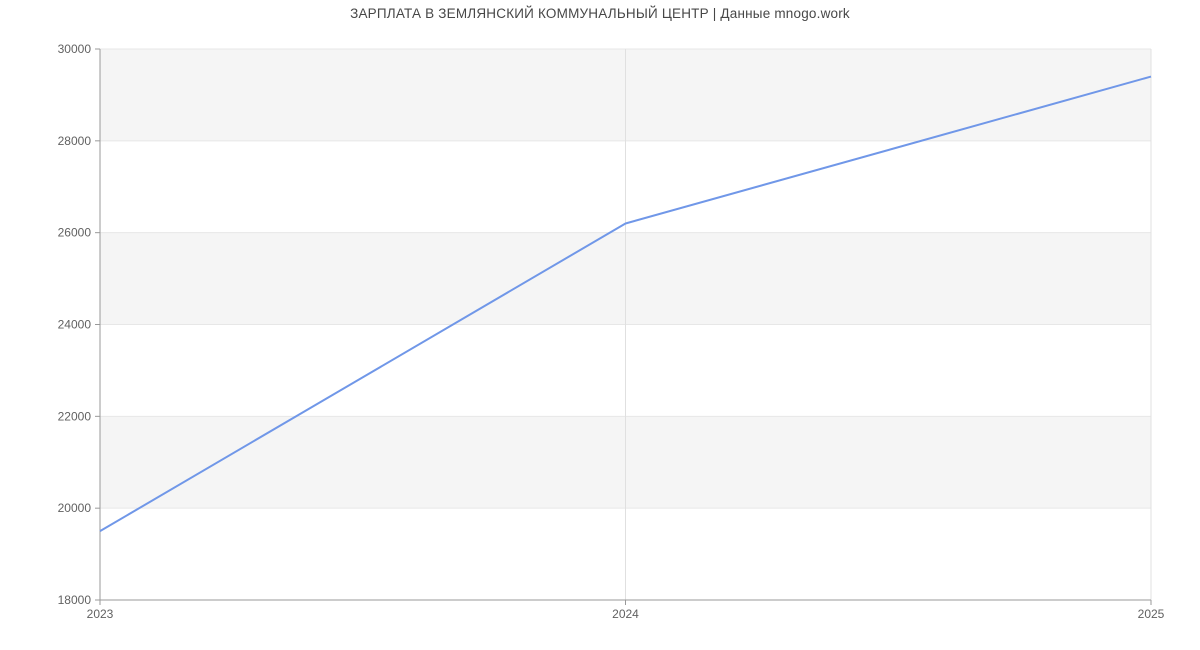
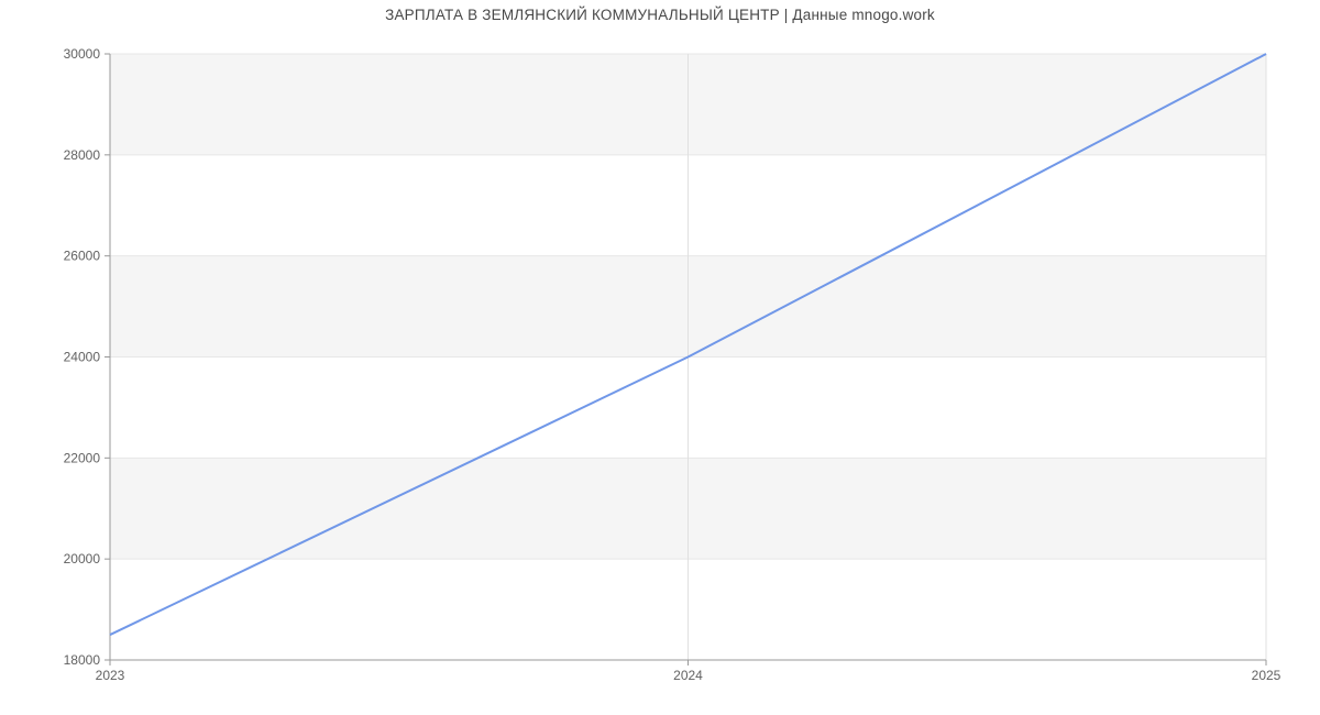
2023: 19500 -> 18500
2024: 26200 -> 24000
2025: 29400 -> 30000
